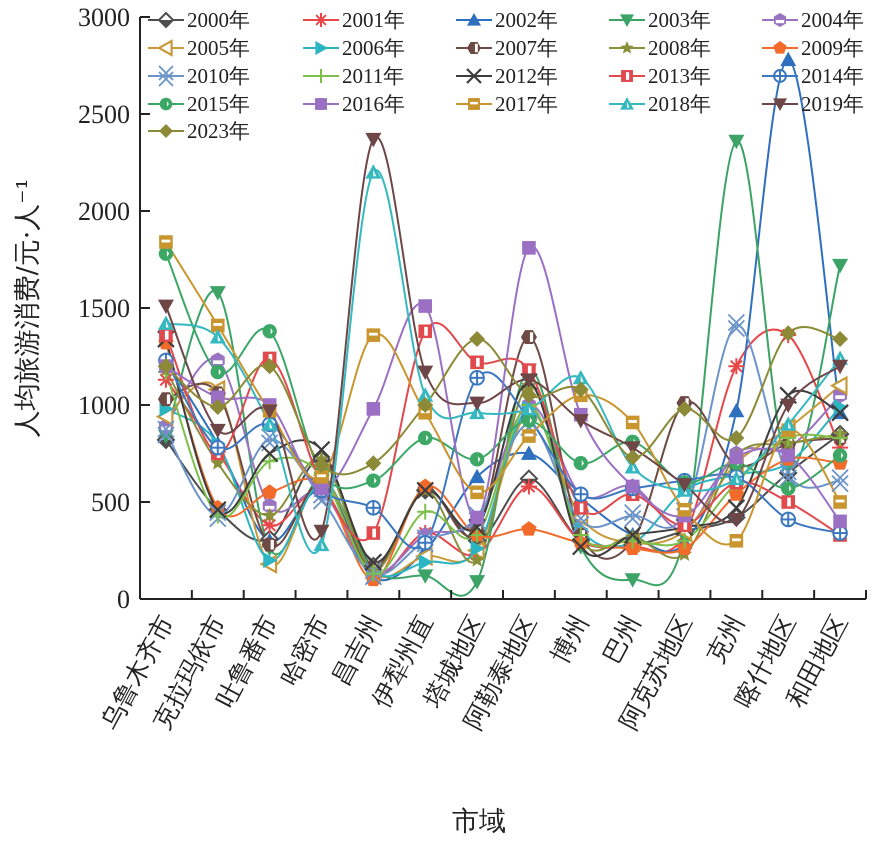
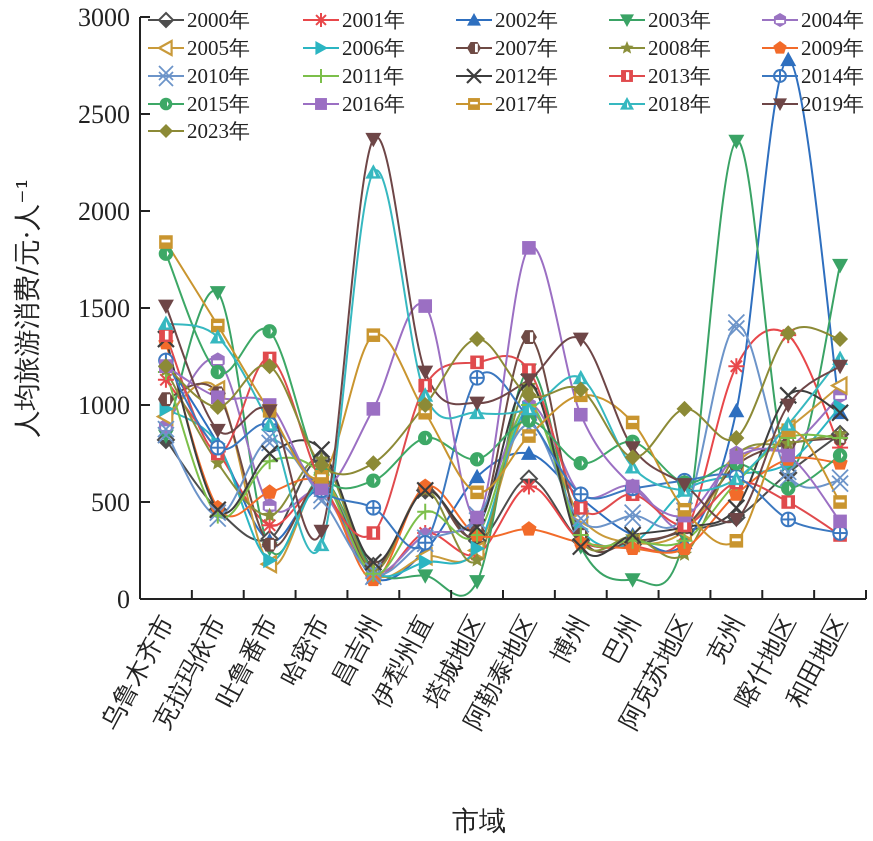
2013年/伊犁州直: 1380 -> 1100
2019年/博州: 920 -> 1340
2007年/阿克苏地区: 1010 -> 370
